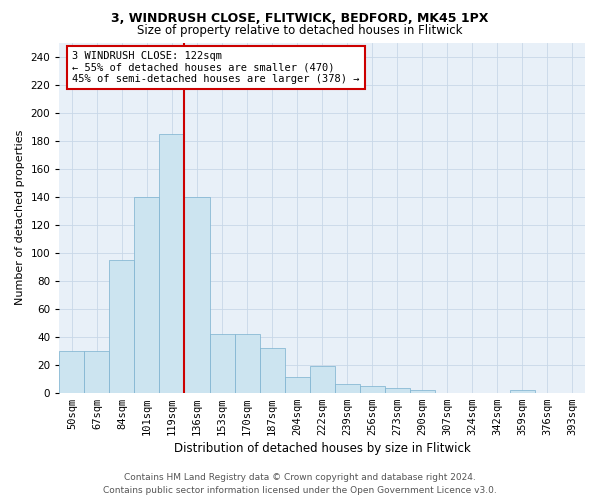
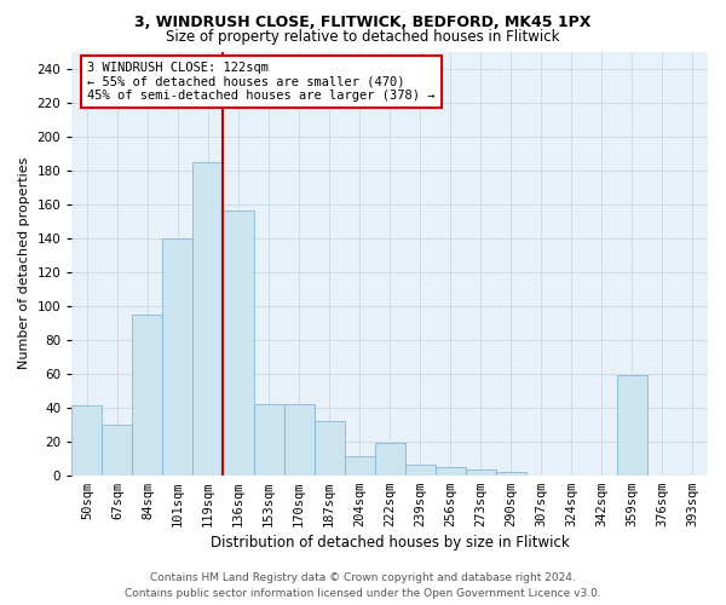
50sqm: 30 -> 41
136sqm: 140 -> 156
359sqm: 2 -> 59
